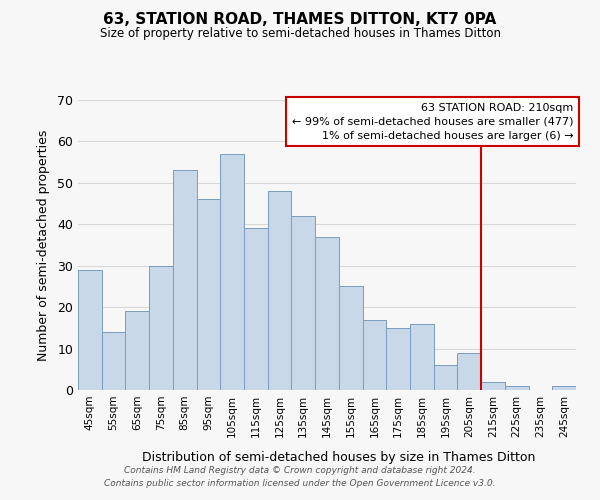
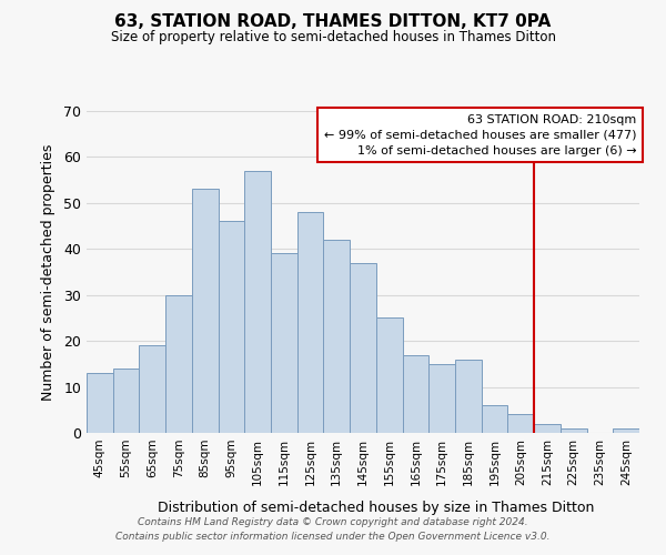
45sqm: 29 -> 13
205sqm: 9 -> 4
